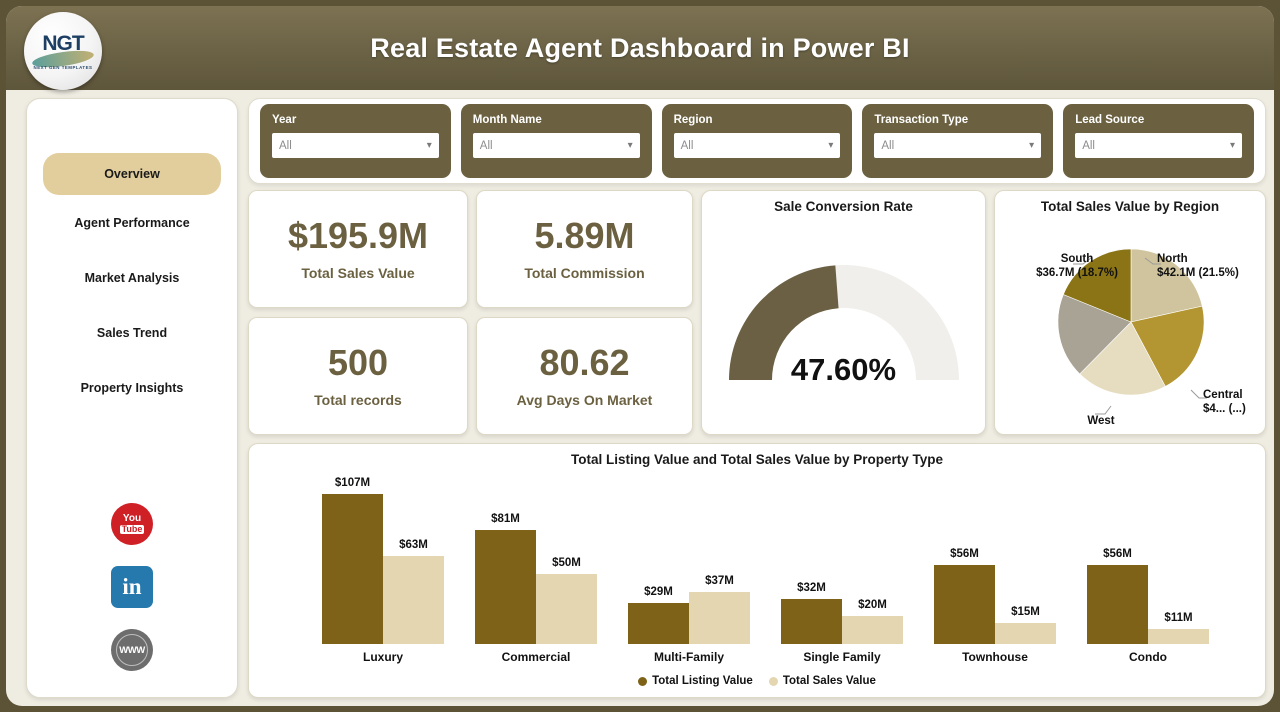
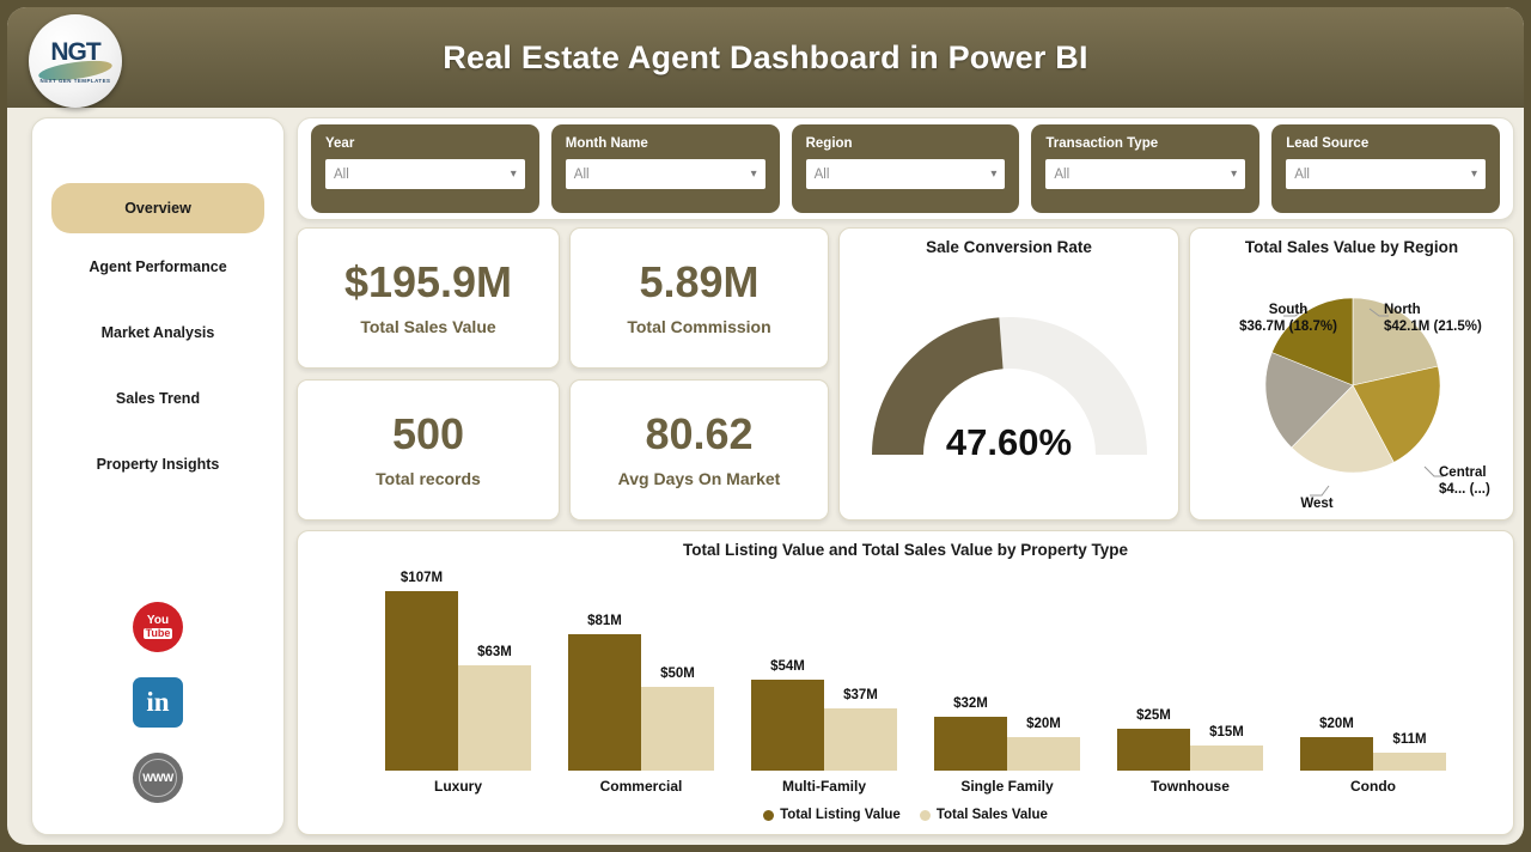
Total Listing Value and Total Sales Value by Property Type/Total Listing Value/Multi-Family: $29M -> $54M
Total Listing Value and Total Sales Value by Property Type/Total Listing Value/Townhouse: $56M -> $25M
Total Listing Value and Total Sales Value by Property Type/Total Listing Value/Condo: $56M -> $20M
